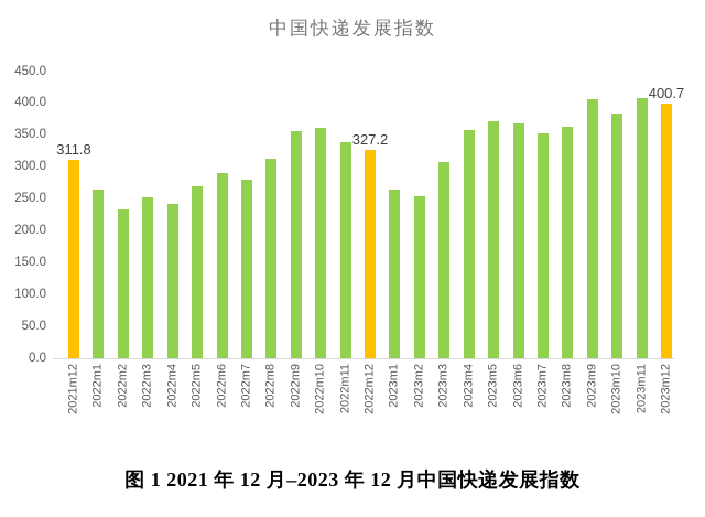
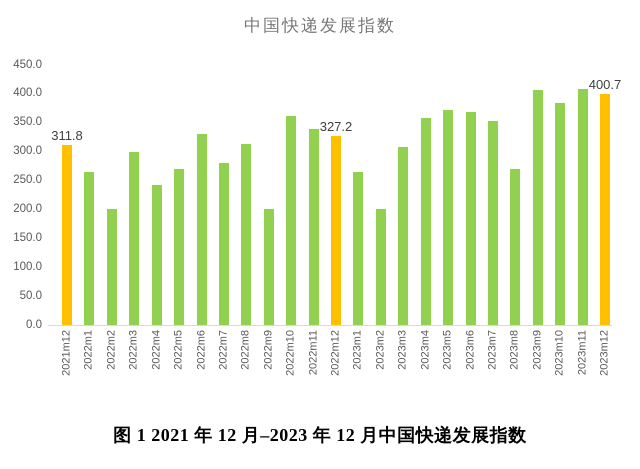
2022m2: 230 -> 200
2022m3: 250 -> 300
2022m6: 290 -> 330
2022m9: 360 -> 200
2023m2: 260 -> 200
2023m8: 360 -> 270
